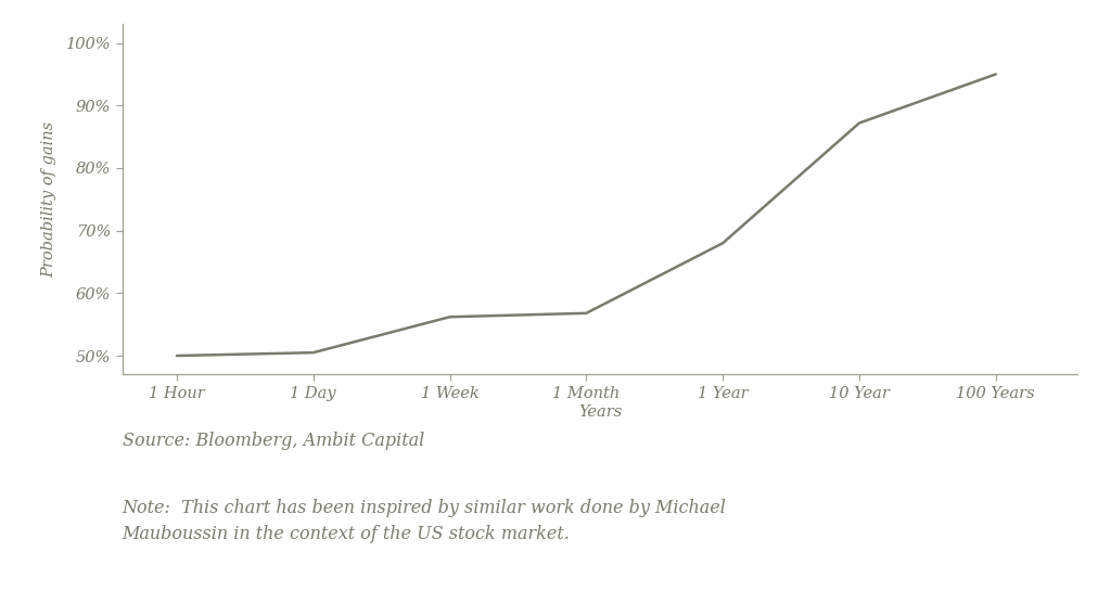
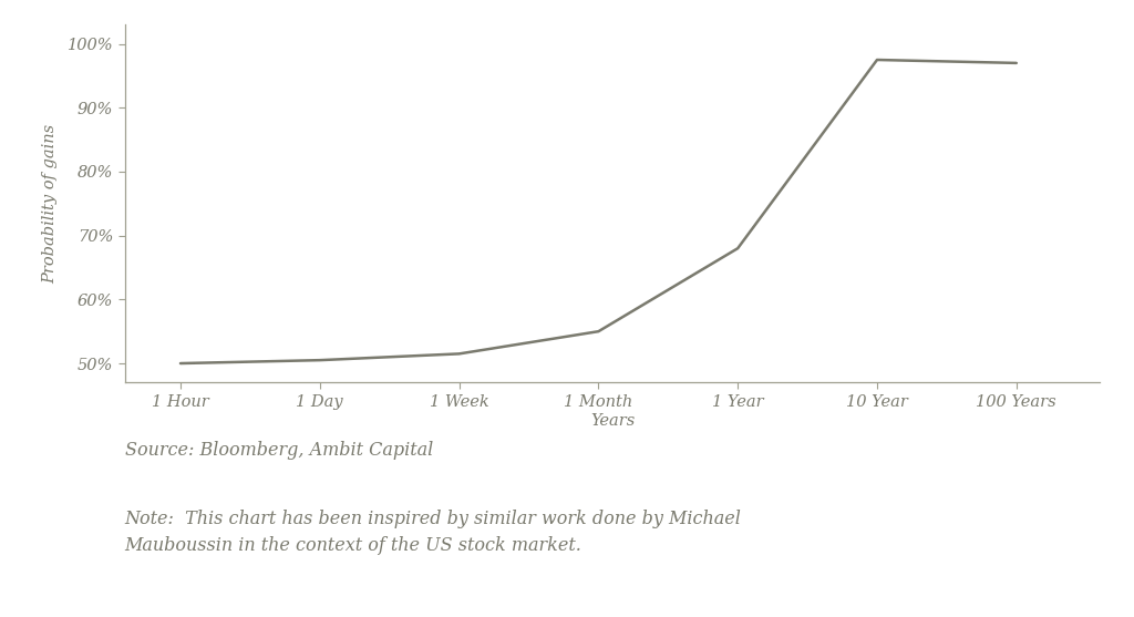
1 Week: 56.2% -> 51.5%
1 Month: 56.8% -> 55.0%
10 Year: 87.2% -> 97.5%
100 Years: 95.0% -> 97.0%
